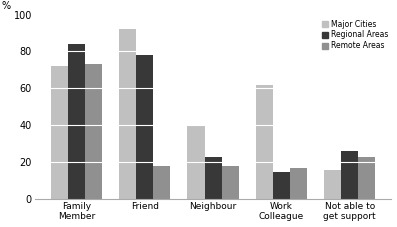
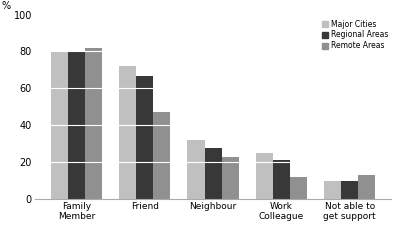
Major Cities/Family Member: 72 -> 80
Regional Areas/Family Member: 84 -> 80
Remote Areas/Family Member: 73 -> 82
Major Cities/Friend: 92 -> 72
Regional Areas/Friend: 78 -> 67
Remote Areas/Friend: 18 -> 47
Major Cities/Neighbour: 40 -> 32
Regional Areas/Neighbour: 23 -> 28
Remote Areas/Neighbour: 18 -> 23
Major Cities/Work Colleague: 62 -> 25
Regional Areas/Work Colleague: 15 -> 21
Remote Areas/Work Colleague: 17 -> 12
Major Cities/Not able to get support: 16 -> 10
Regional Areas/Not able to get support: 26 -> 10
Remote Areas/Not able to get support: 23 -> 13
